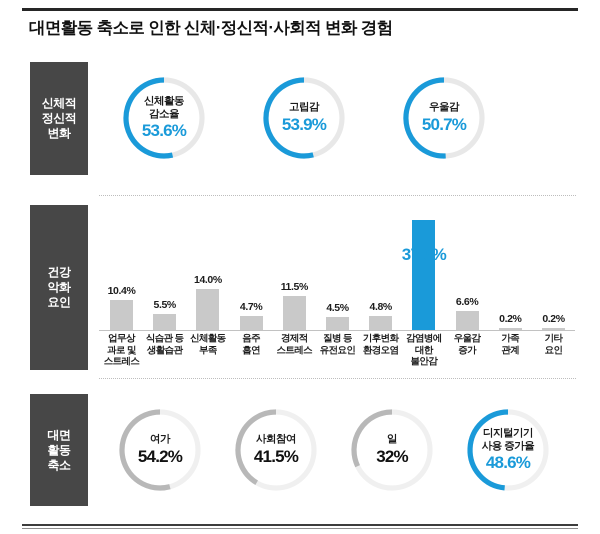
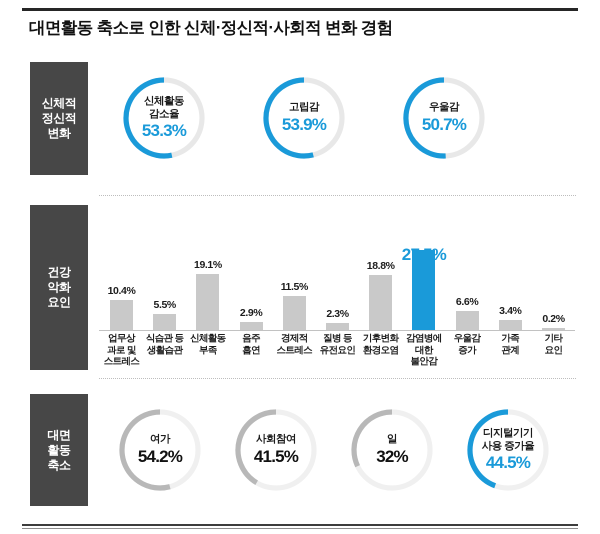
신체적 정신적 변화/신체활동 감소율: 53.6% -> 53.3%
건강 악화 요인/신체활동 부족: 14.0% -> 19.1%
건강 악화 요인/음주 흡연: 4.7% -> 2.9%
건강 악화 요인/질병 등 유전요인: 4.5% -> 2.3%
건강 악화 요인/기후변화 환경오염: 4.8% -> 18.8%
건강 악화 요인/감염병에 대한 불안감: 37.6% -> 27.5%
건강 악화 요인/가족 관계: 0.2% -> 3.4%
대면 활동 축소/디지털기기 사용 증가율: 48.6% -> 44.5%
